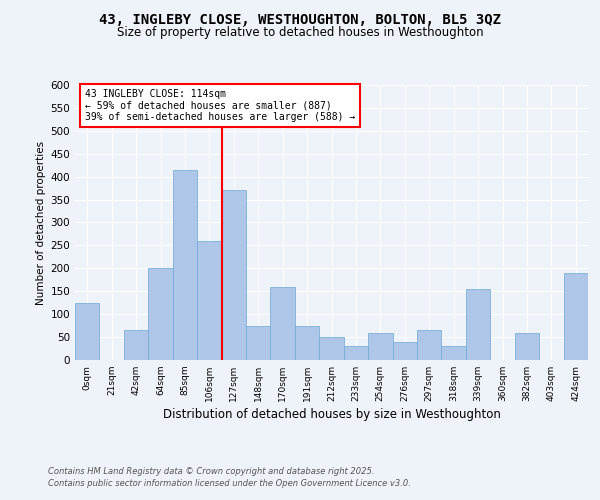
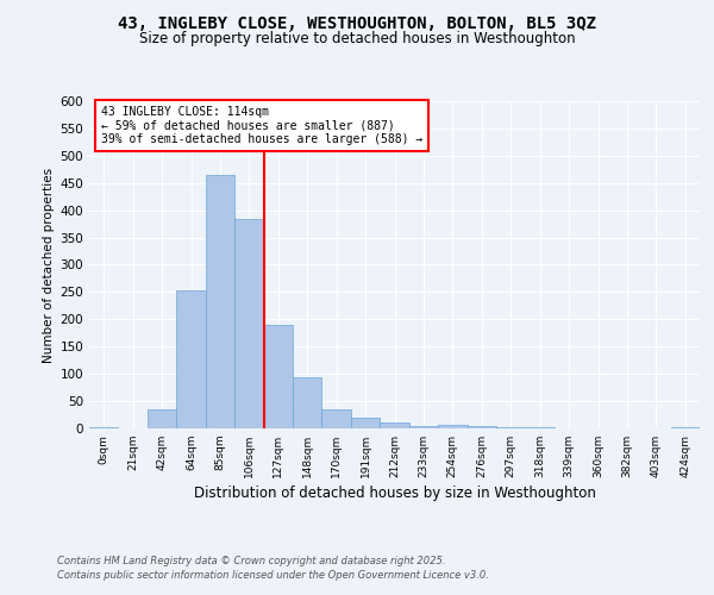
0sqm: 125 -> 3
42sqm: 65 -> 35
64sqm: 200 -> 252
85sqm: 415 -> 465
106sqm: 260 -> 383
127sqm: 370 -> 190
148sqm: 75 -> 93
170sqm: 160 -> 35
191sqm: 75 -> 20
212sqm: 50 -> 12
233sqm: 30 -> 5
254sqm: 60 -> 6
276sqm: 40 -> 4
297sqm: 65 -> 2
318sqm: 30 -> 3
339sqm: 155 -> 1
382sqm: 60 -> 1
424sqm: 190 -> 3
